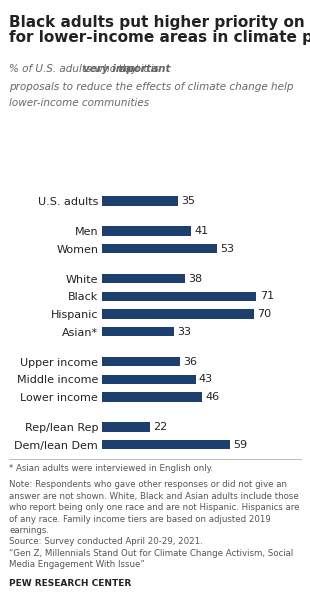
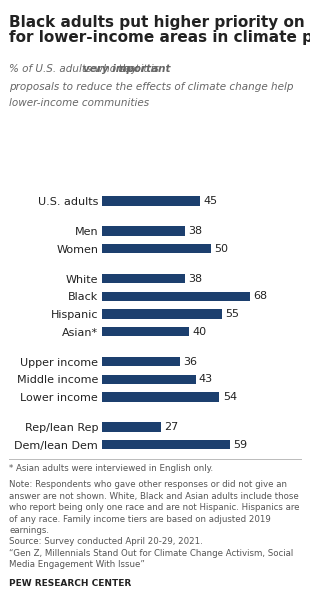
U.S. adults: 35 -> 45
Men: 41 -> 38
Women: 53 -> 50
Black: 71 -> 68
Hispanic: 70 -> 55
Asian*: 33 -> 40
Lower income: 46 -> 54
Rep/lean Rep: 22 -> 27
